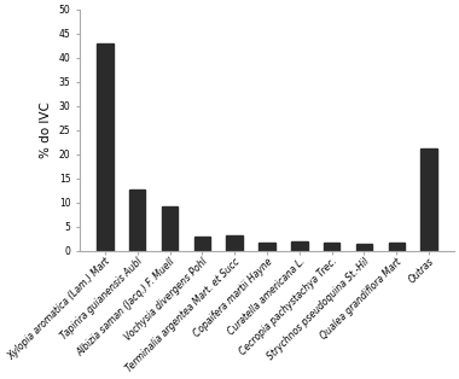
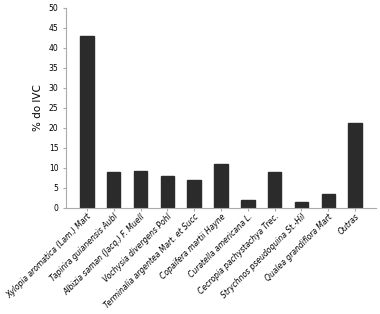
Tapirira guianensis Aubl: 12.8 -> 9.0
Vochysia divergens Pohl: 3.0 -> 8.0
Terminalia argentea Mart. et Succ: 3.1 -> 7.0
Copaifera martii Hayne: 1.8 -> 11.0
Cecropia pachystachya Trec.: 1.8 -> 9.0
Qualea grandiflora Mart: 1.8 -> 3.5
